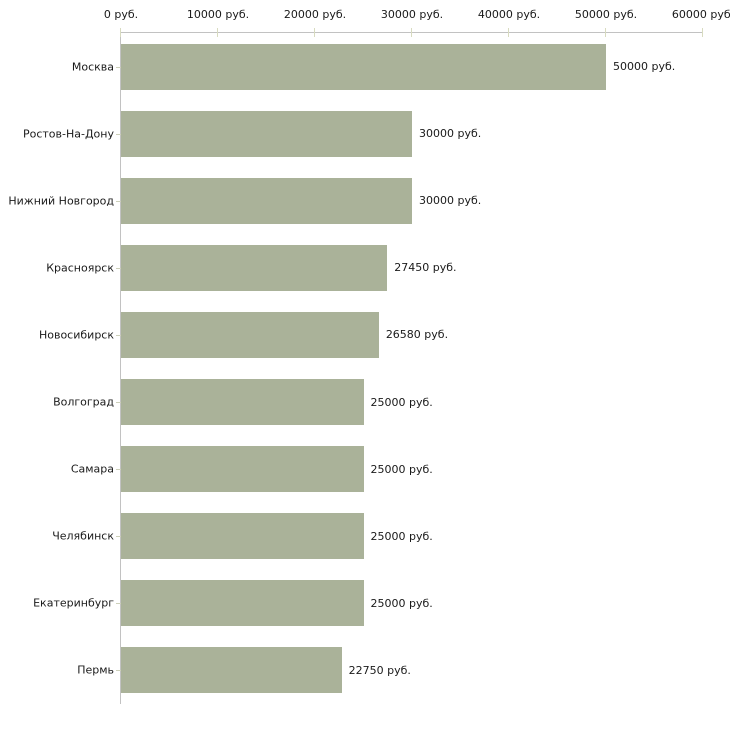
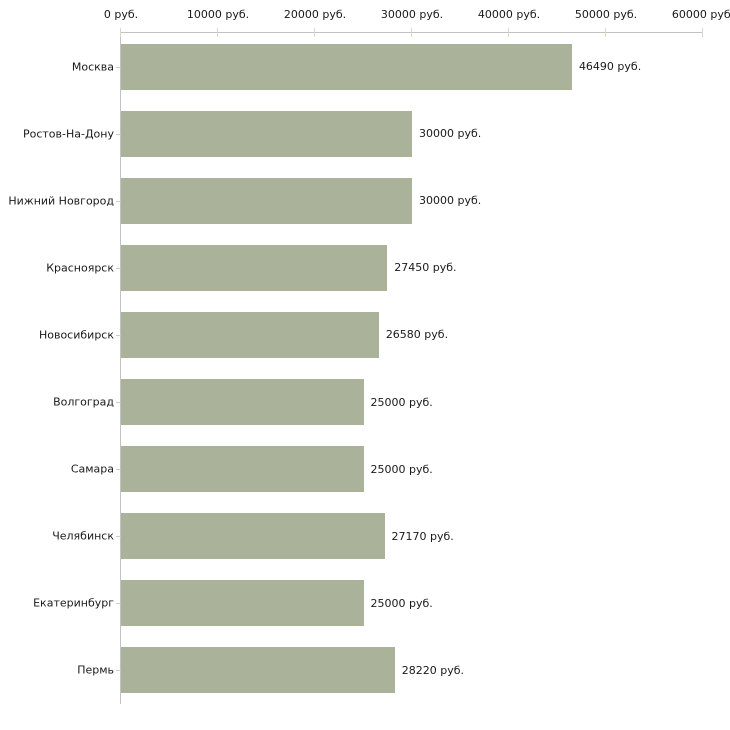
Москва: 50000 -> 46490
Челябинск: 25000 -> 27170
Пермь: 22750 -> 28220
